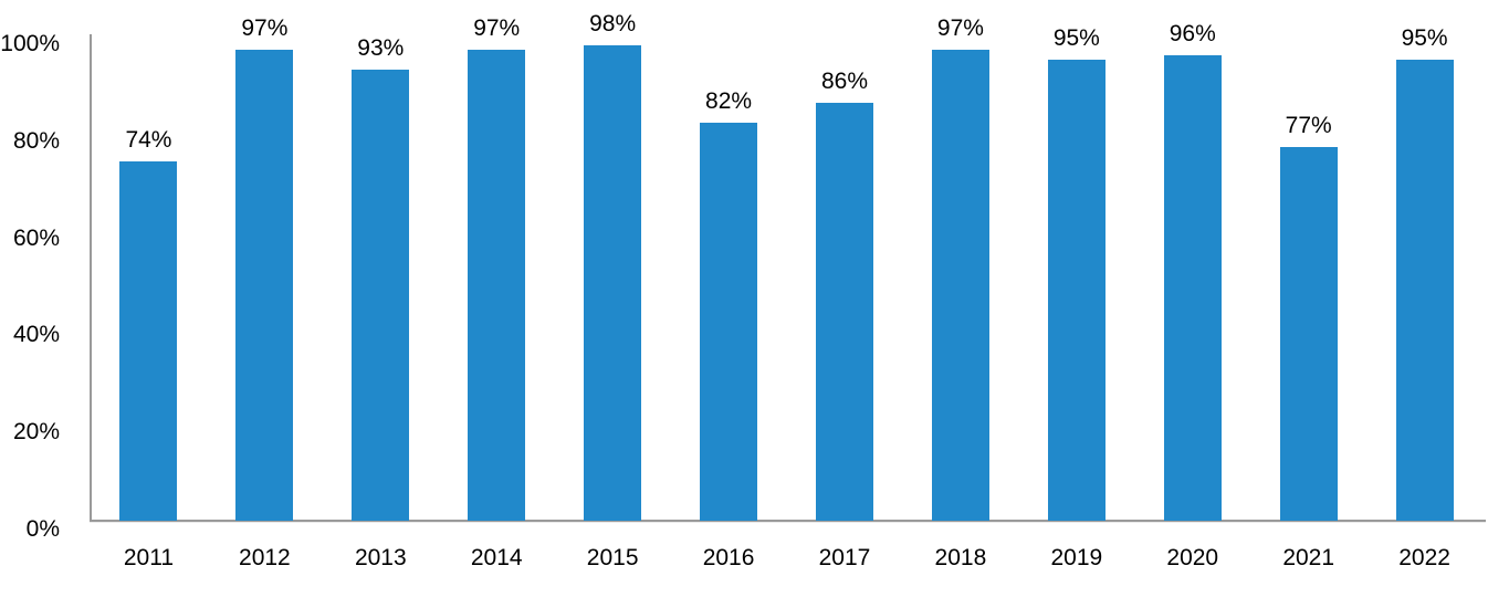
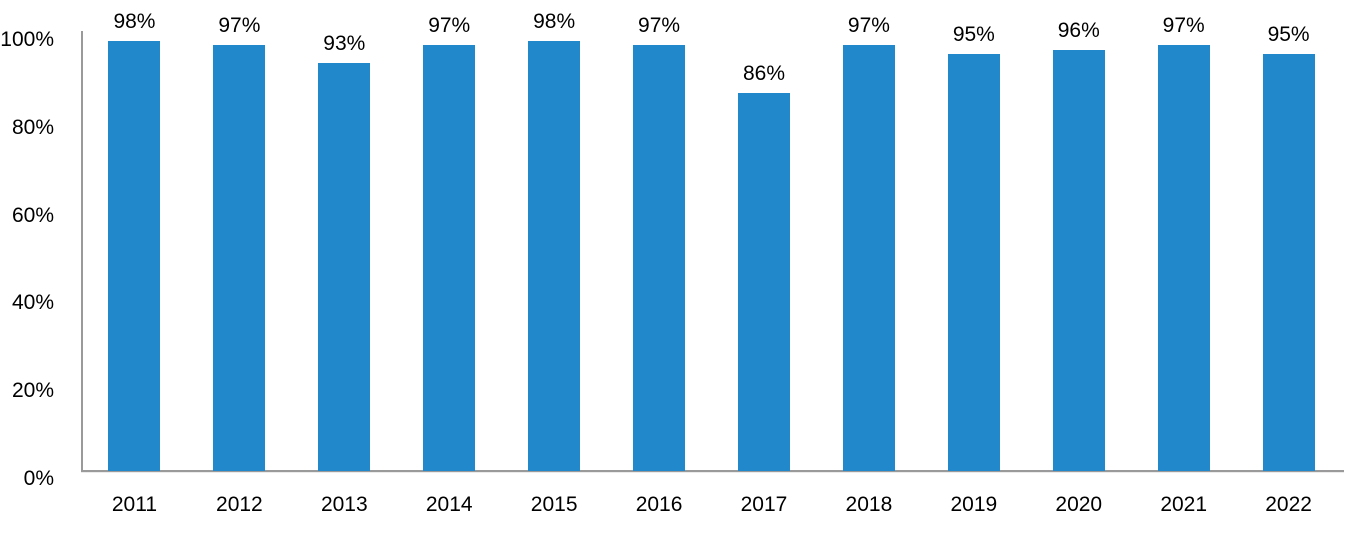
2011: 74% -> 98%
2016: 82% -> 97%
2021: 77% -> 97%
